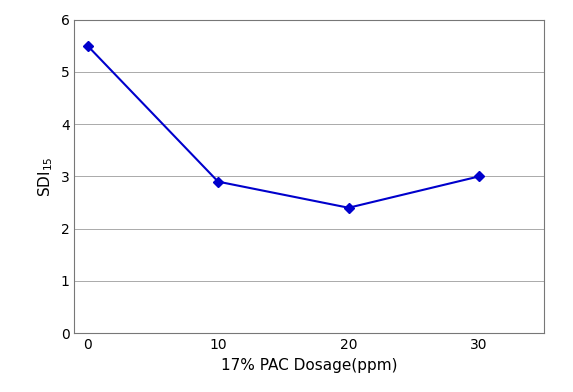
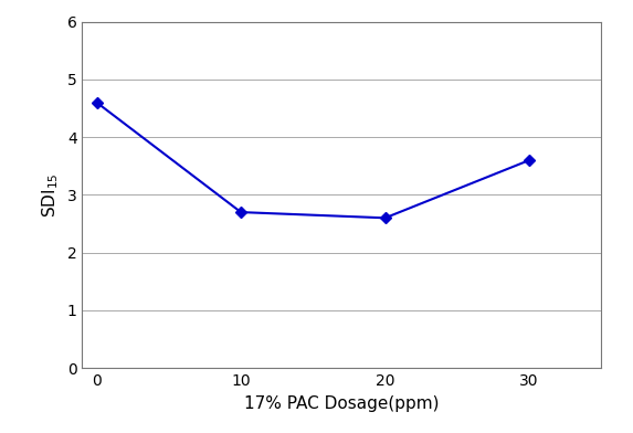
0: 5.5 -> 4.6
10: 2.9 -> 2.7
20: 2.4 -> 2.6
30: 3.0 -> 3.6
